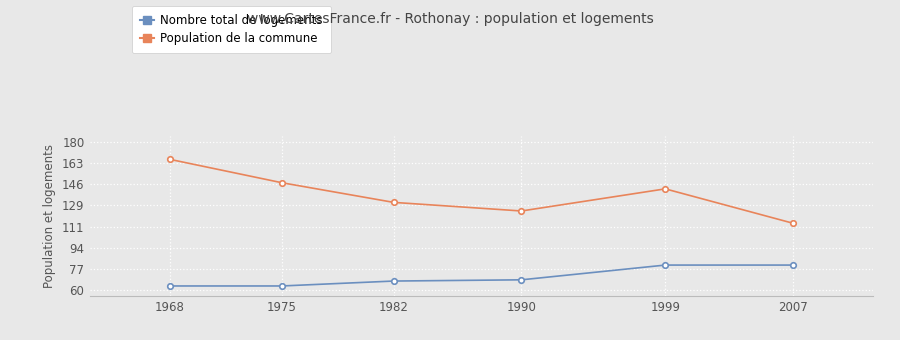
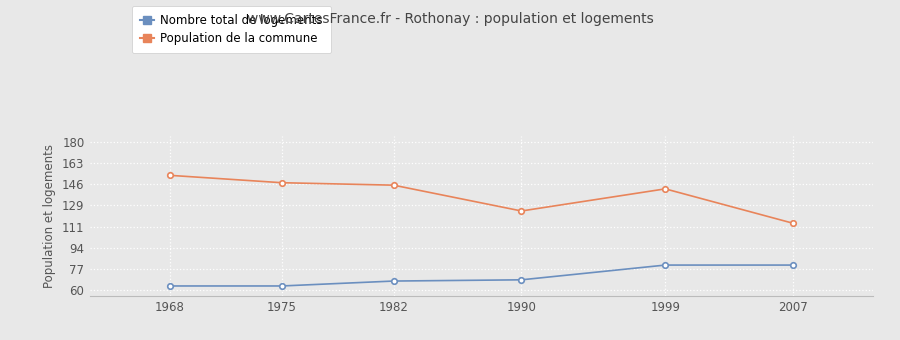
Population de la commune/1968: 166 -> 153
Population de la commune/1982: 131 -> 145
